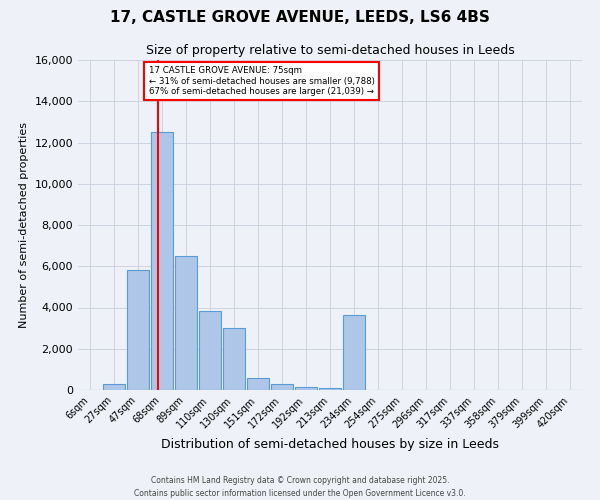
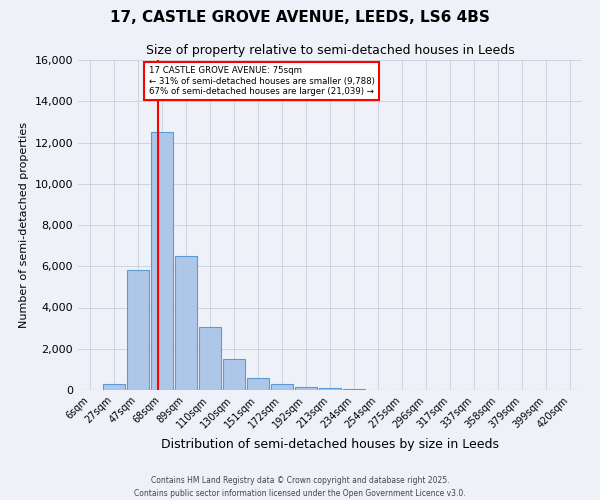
110sqm: 3,850 -> 3,050
130sqm: 3,000 -> 1,500
234sqm: 3,650 -> 40
